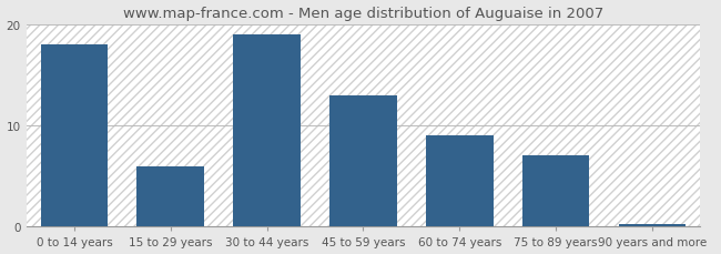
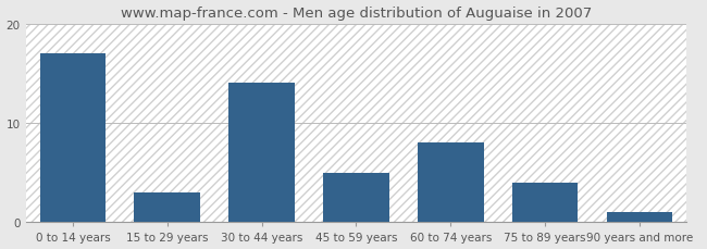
0 to 14 years: 18.0 -> 17.0
15 to 29 years: 6.0 -> 3.0
30 to 44 years: 19.0 -> 14.0
45 to 59 years: 13.0 -> 5.0
60 to 74 years: 9.0 -> 8.0
75 to 89 years: 7.0 -> 4.0
90 years and more: 0.3 -> 1.0
